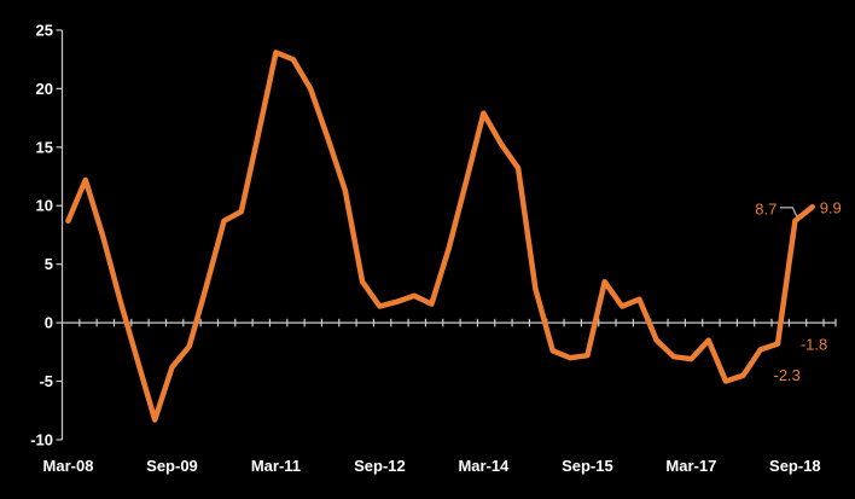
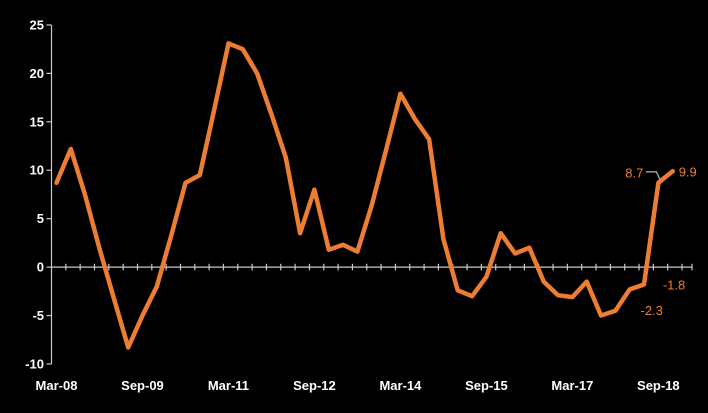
Sep-09: -4 -> -5
Sep-12: 1 -> 8
Sep-15: -3 -> -1
